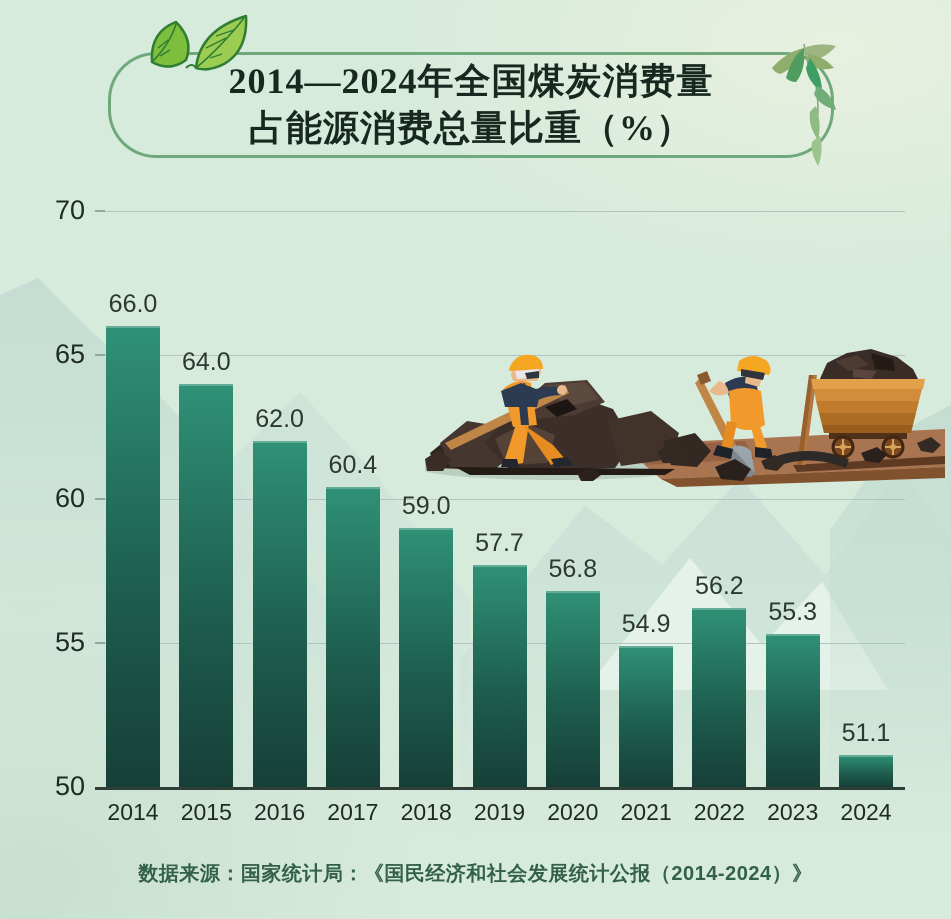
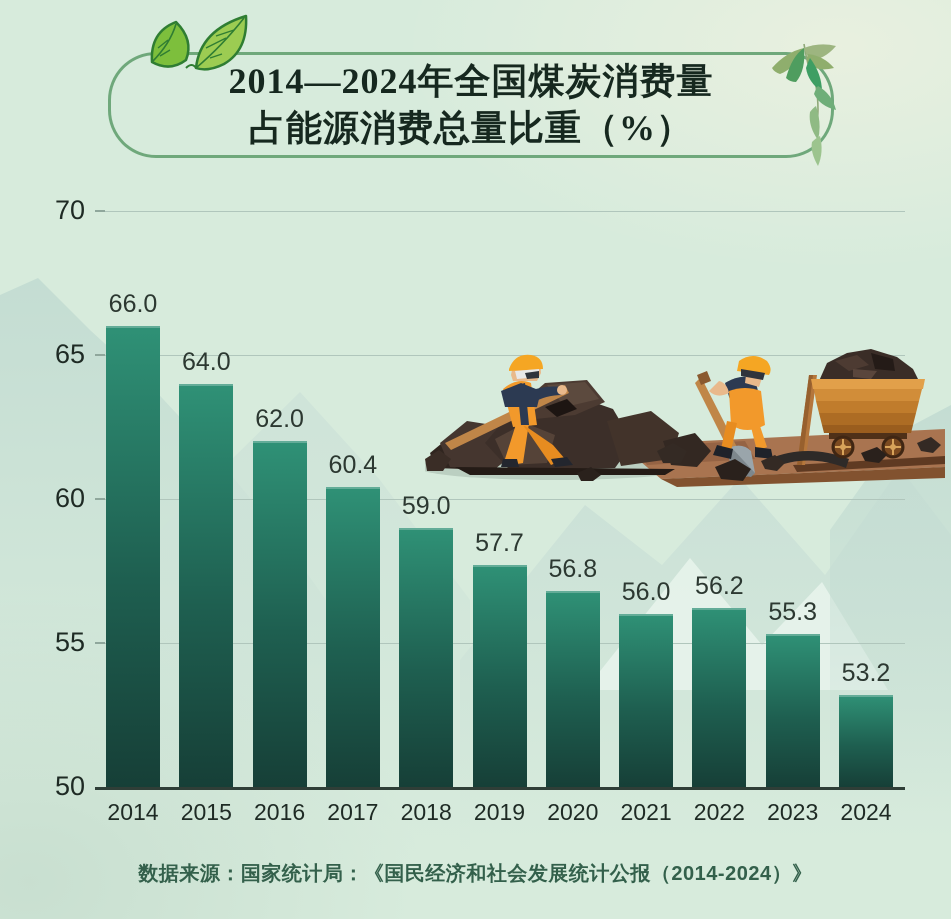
2021: 54.9 -> 56.0
2024: 51.1 -> 53.2
